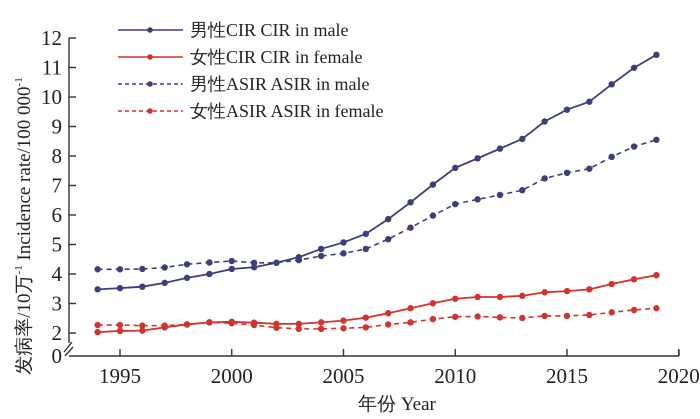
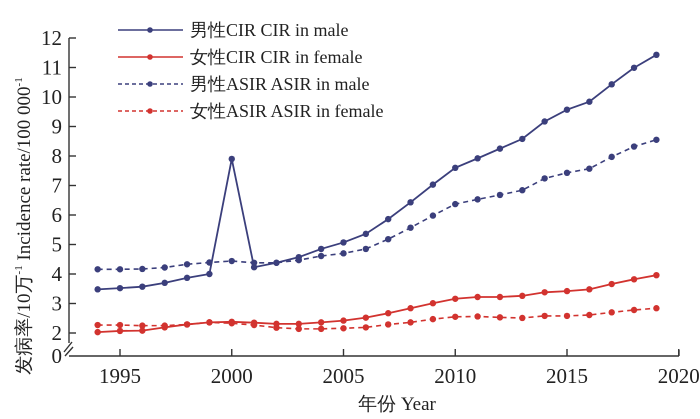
男性CIR CIR in male/2000: 4.2 -> 7.9
